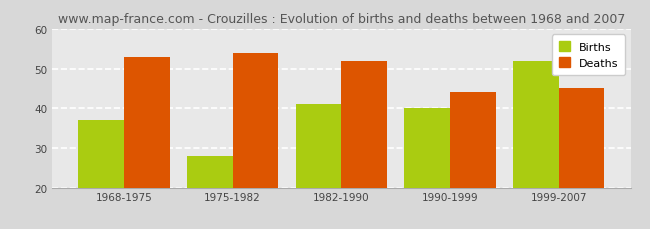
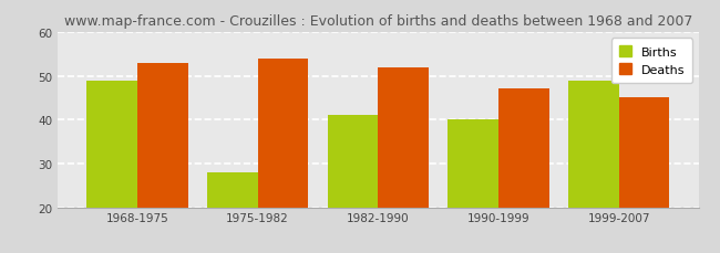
Births/1968-1975: 37 -> 49
Deaths/1990-1999: 44 -> 47
Births/1999-2007: 52 -> 49
